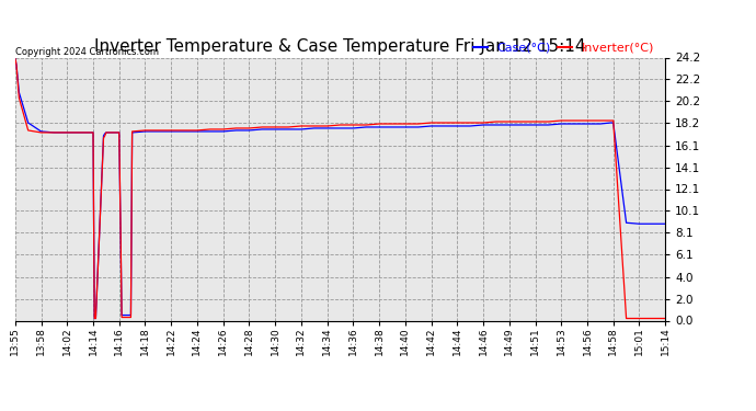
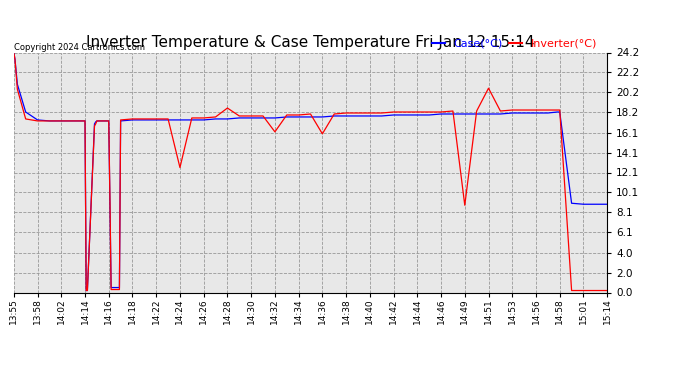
Inverter(°C)/14:24: 17.5 -> 12.6
Inverter(°C)/14:28: 17.7 -> 18.6
Inverter(°C)/14:32: 17.9 -> 16.2
Inverter(°C)/14:36: 18.0 -> 16.0
Inverter(°C)/14:49: 18.3 -> 8.8
Inverter(°C)/14:51: 18.3 -> 20.6
